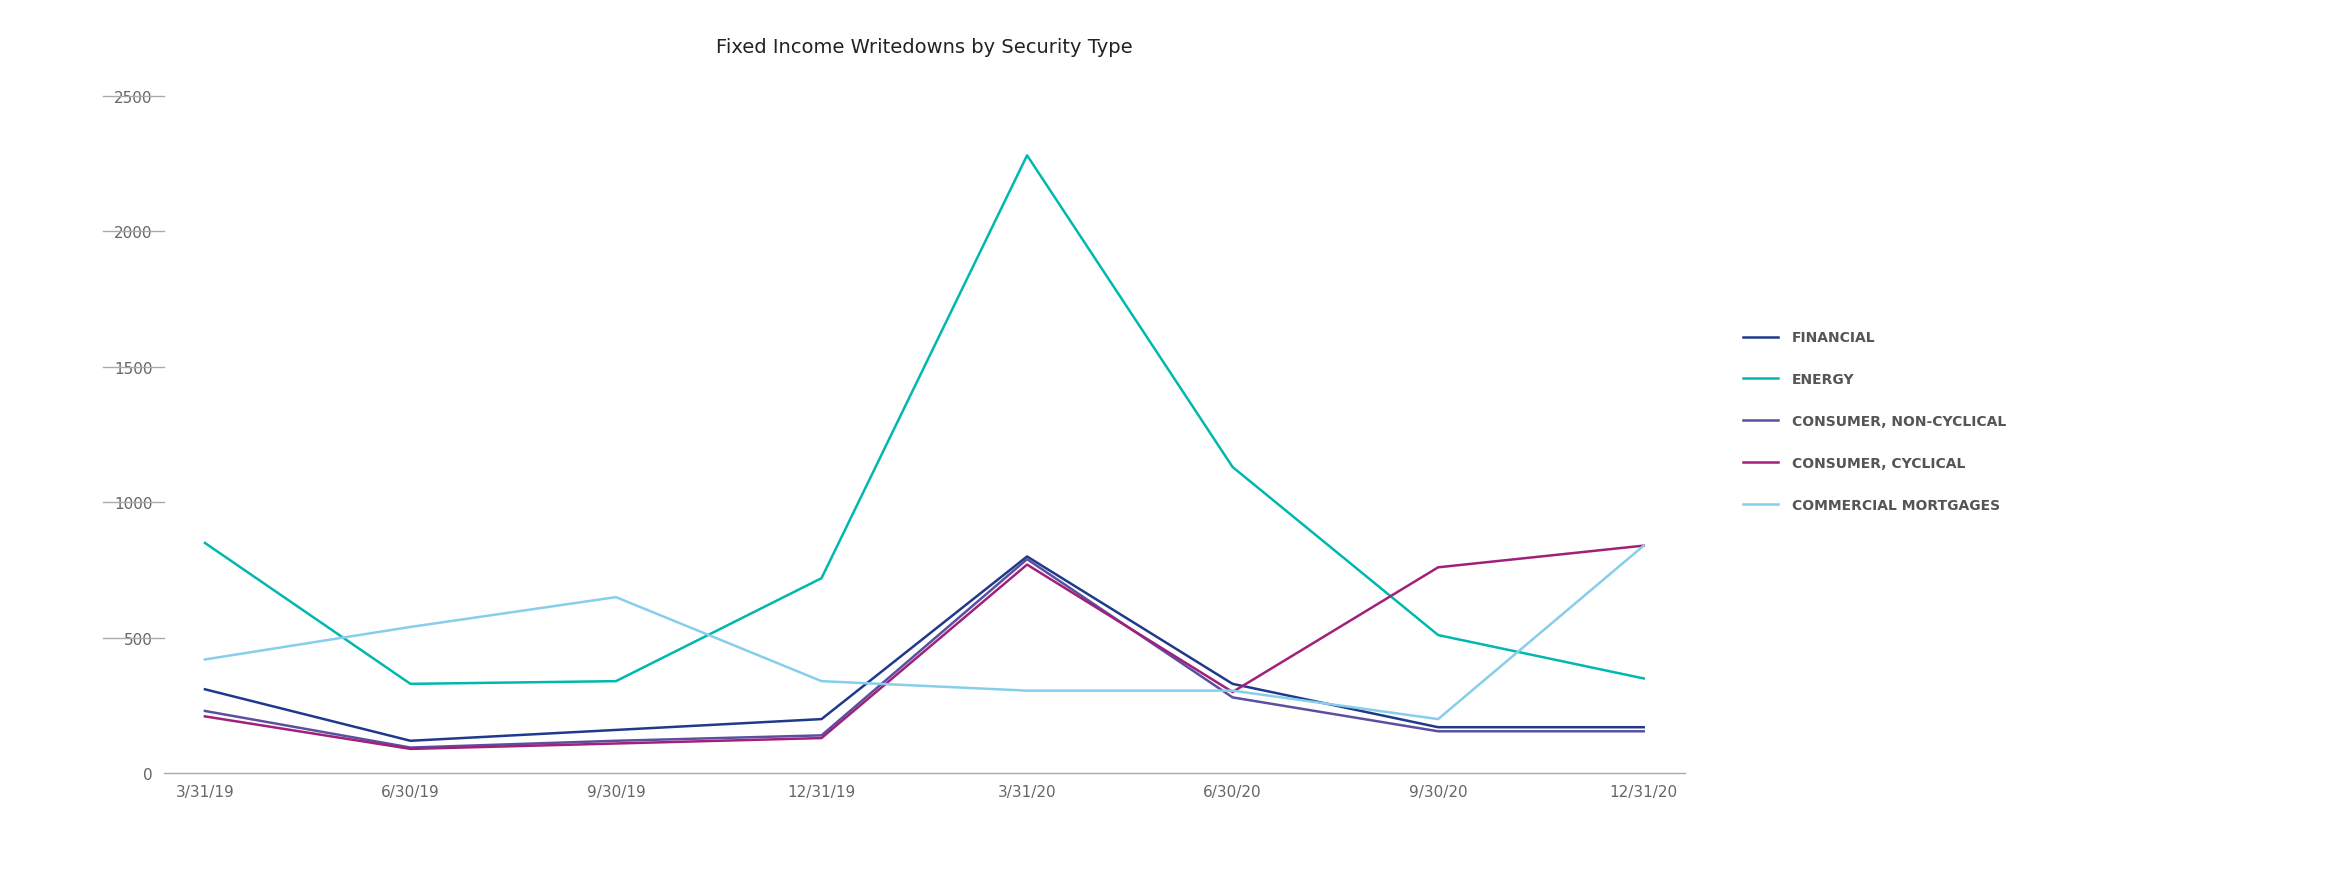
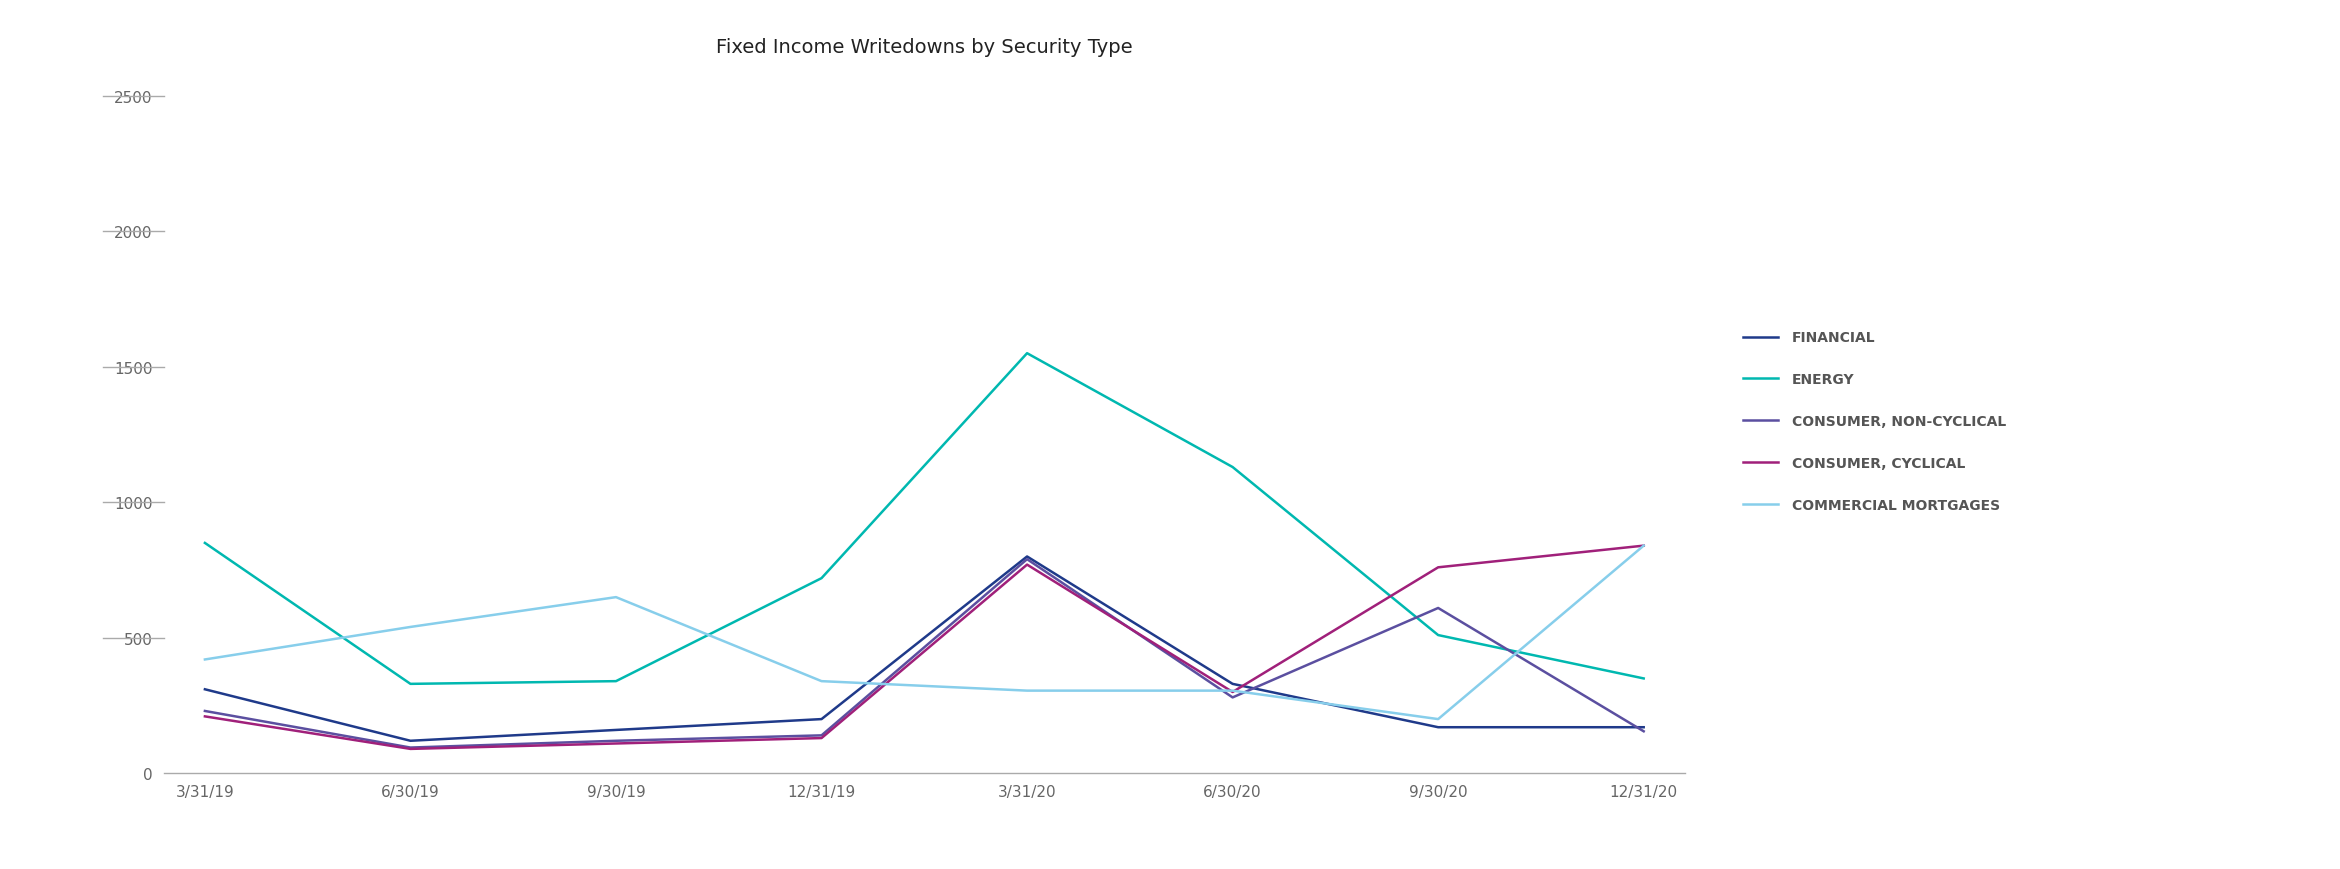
ENERGY/3/31/20: 2280 -> 1550
CONSUMER, NON-CYCLICAL/9/30/20: 155 -> 610
